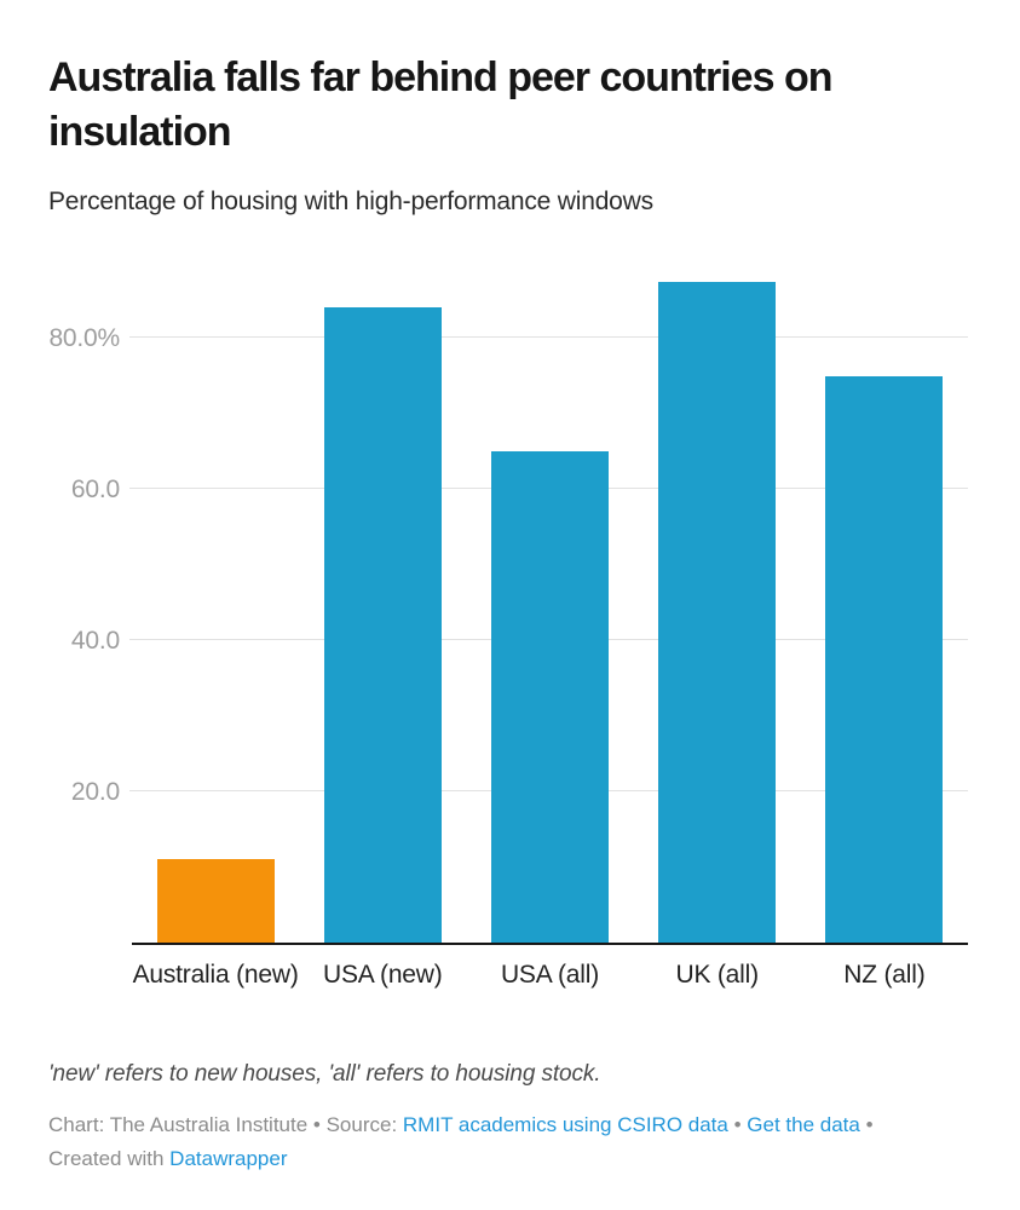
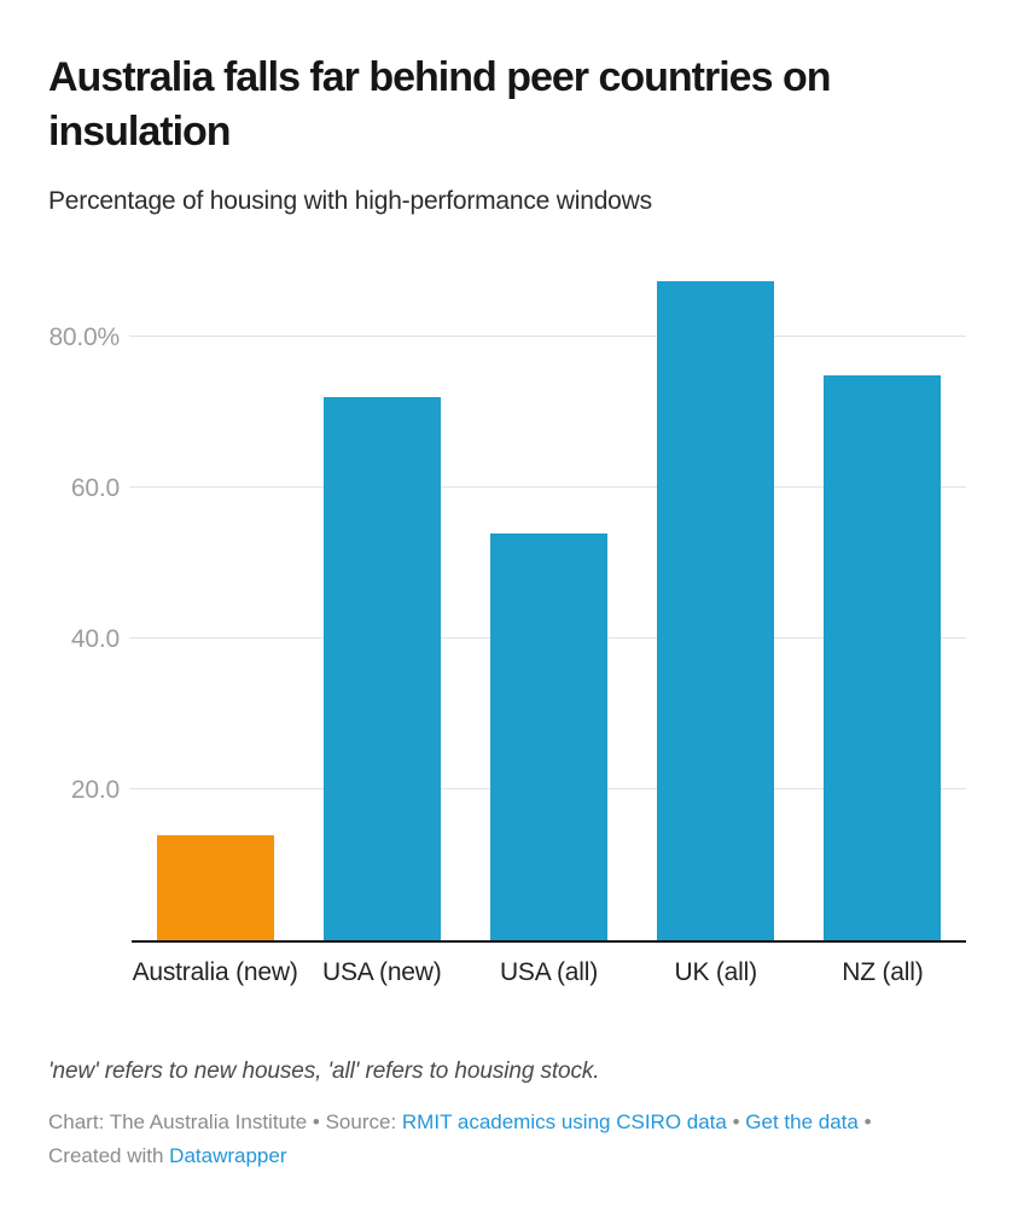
Australia (new): 11% -> 14%
USA (new): 84% -> 72%
USA (all): 65% -> 54%
